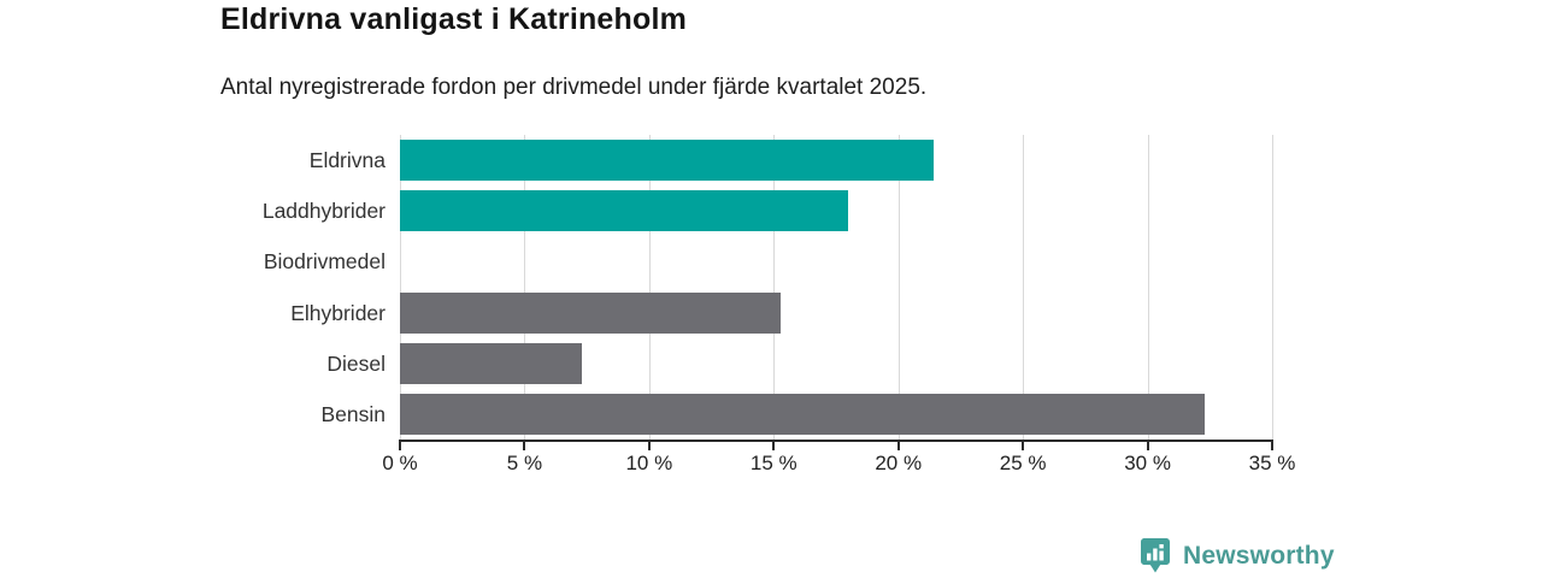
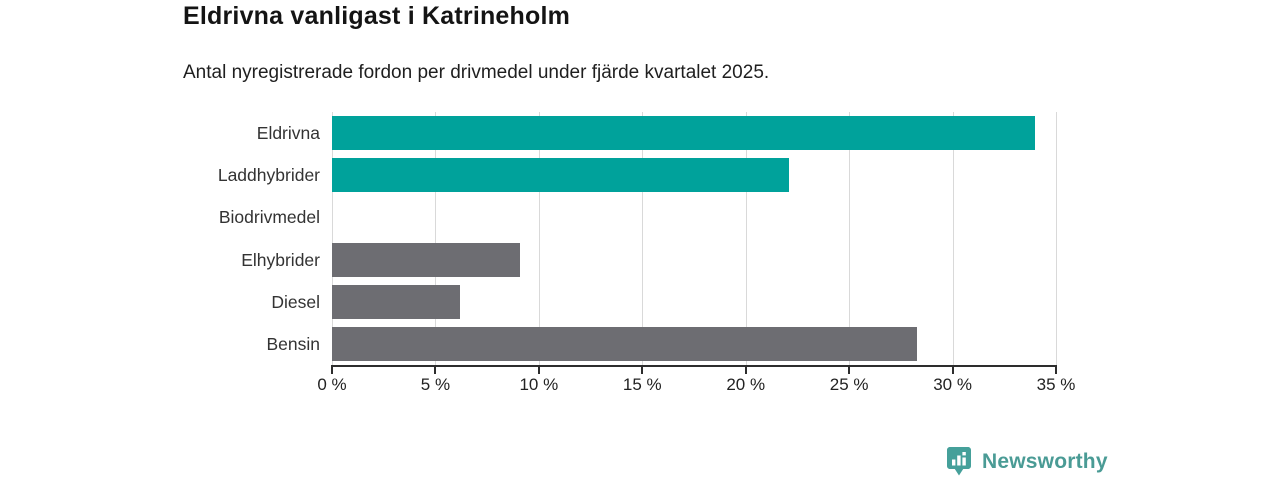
Eldrivna: 21.4% -> 34.0%
Laddhybrider: 18.0% -> 22.1%
Elhybrider: 15.3% -> 9.1%
Diesel: 7.3% -> 6.2%
Bensin: 32.3% -> 28.3%
